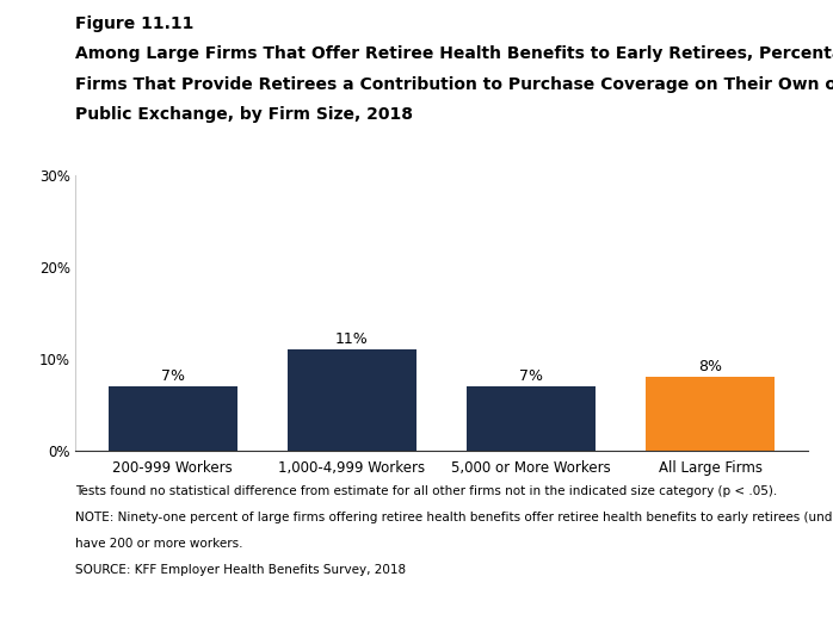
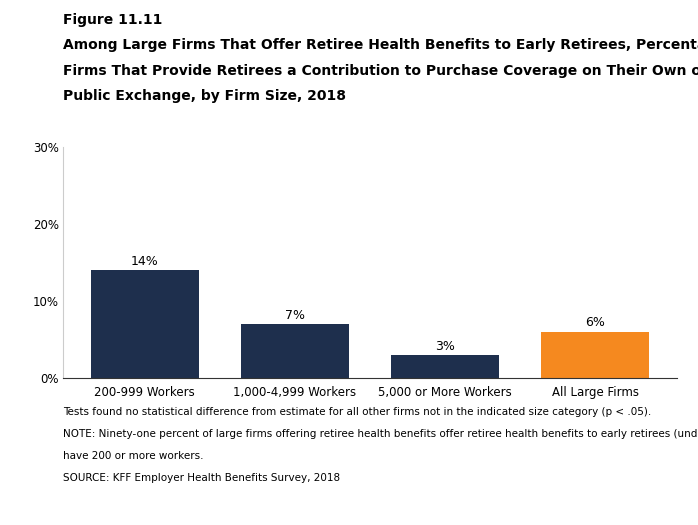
200-999 Workers: 7% -> 14%
1,000-4,999 Workers: 11% -> 7%
5,000 or More Workers: 7% -> 3%
All Large Firms: 8% -> 6%
